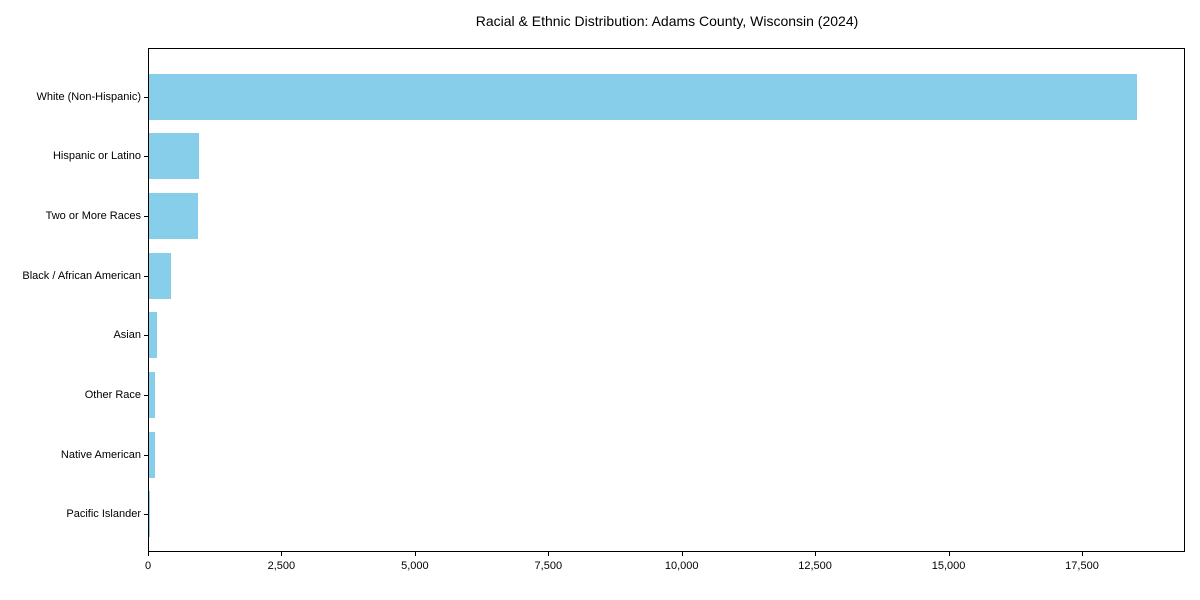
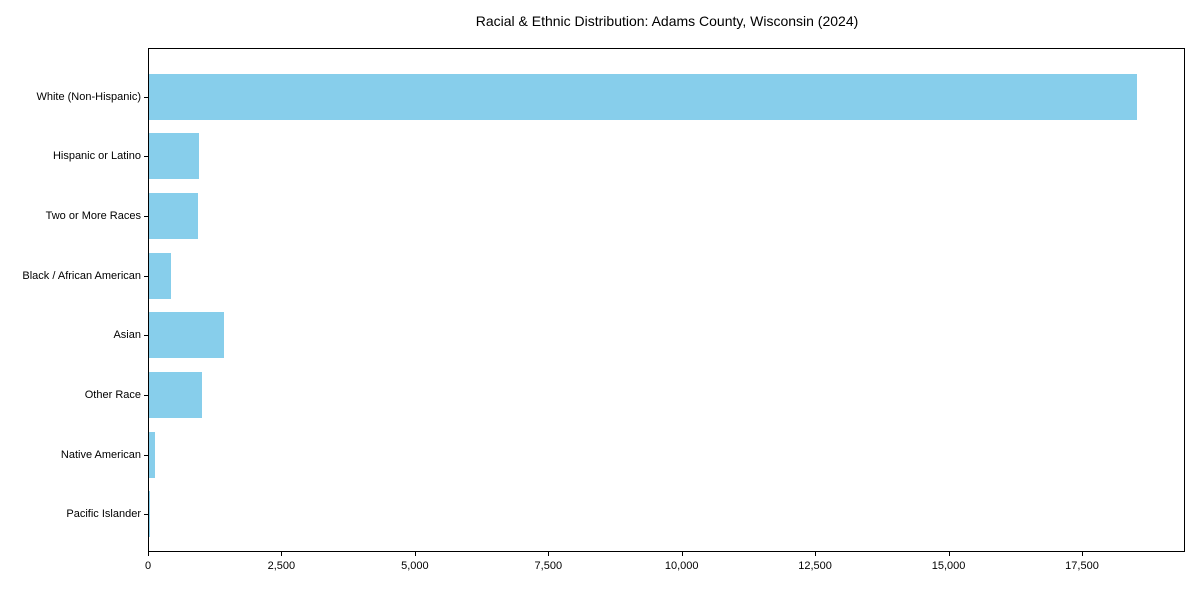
Asian: 200 -> 1400
Other Race: 100 -> 1000
